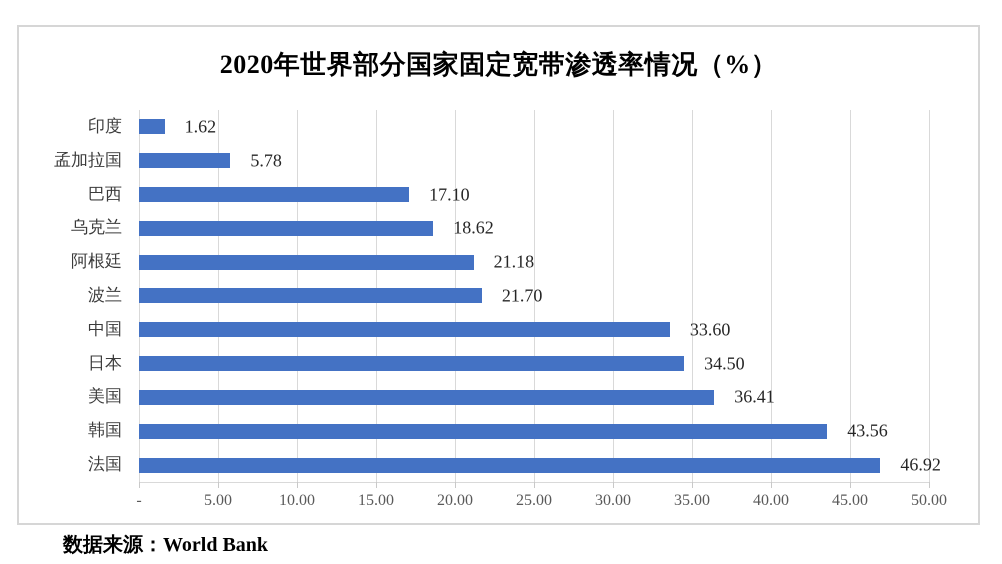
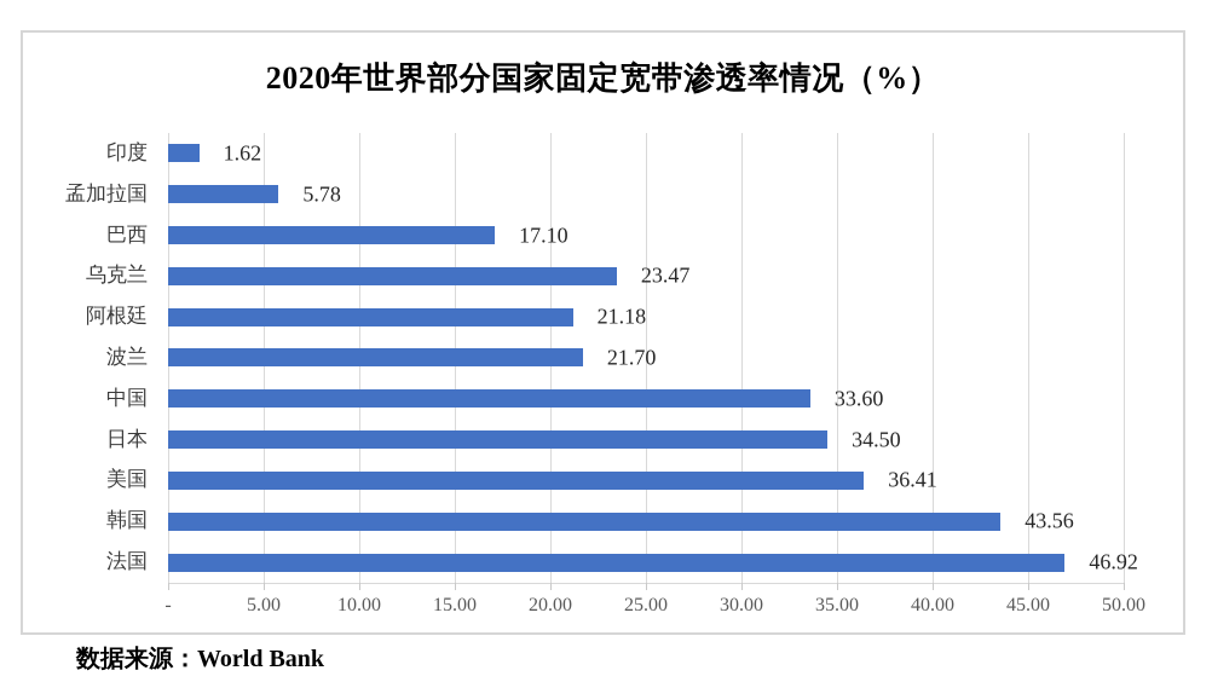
乌克兰: 18.62 -> 23.47
